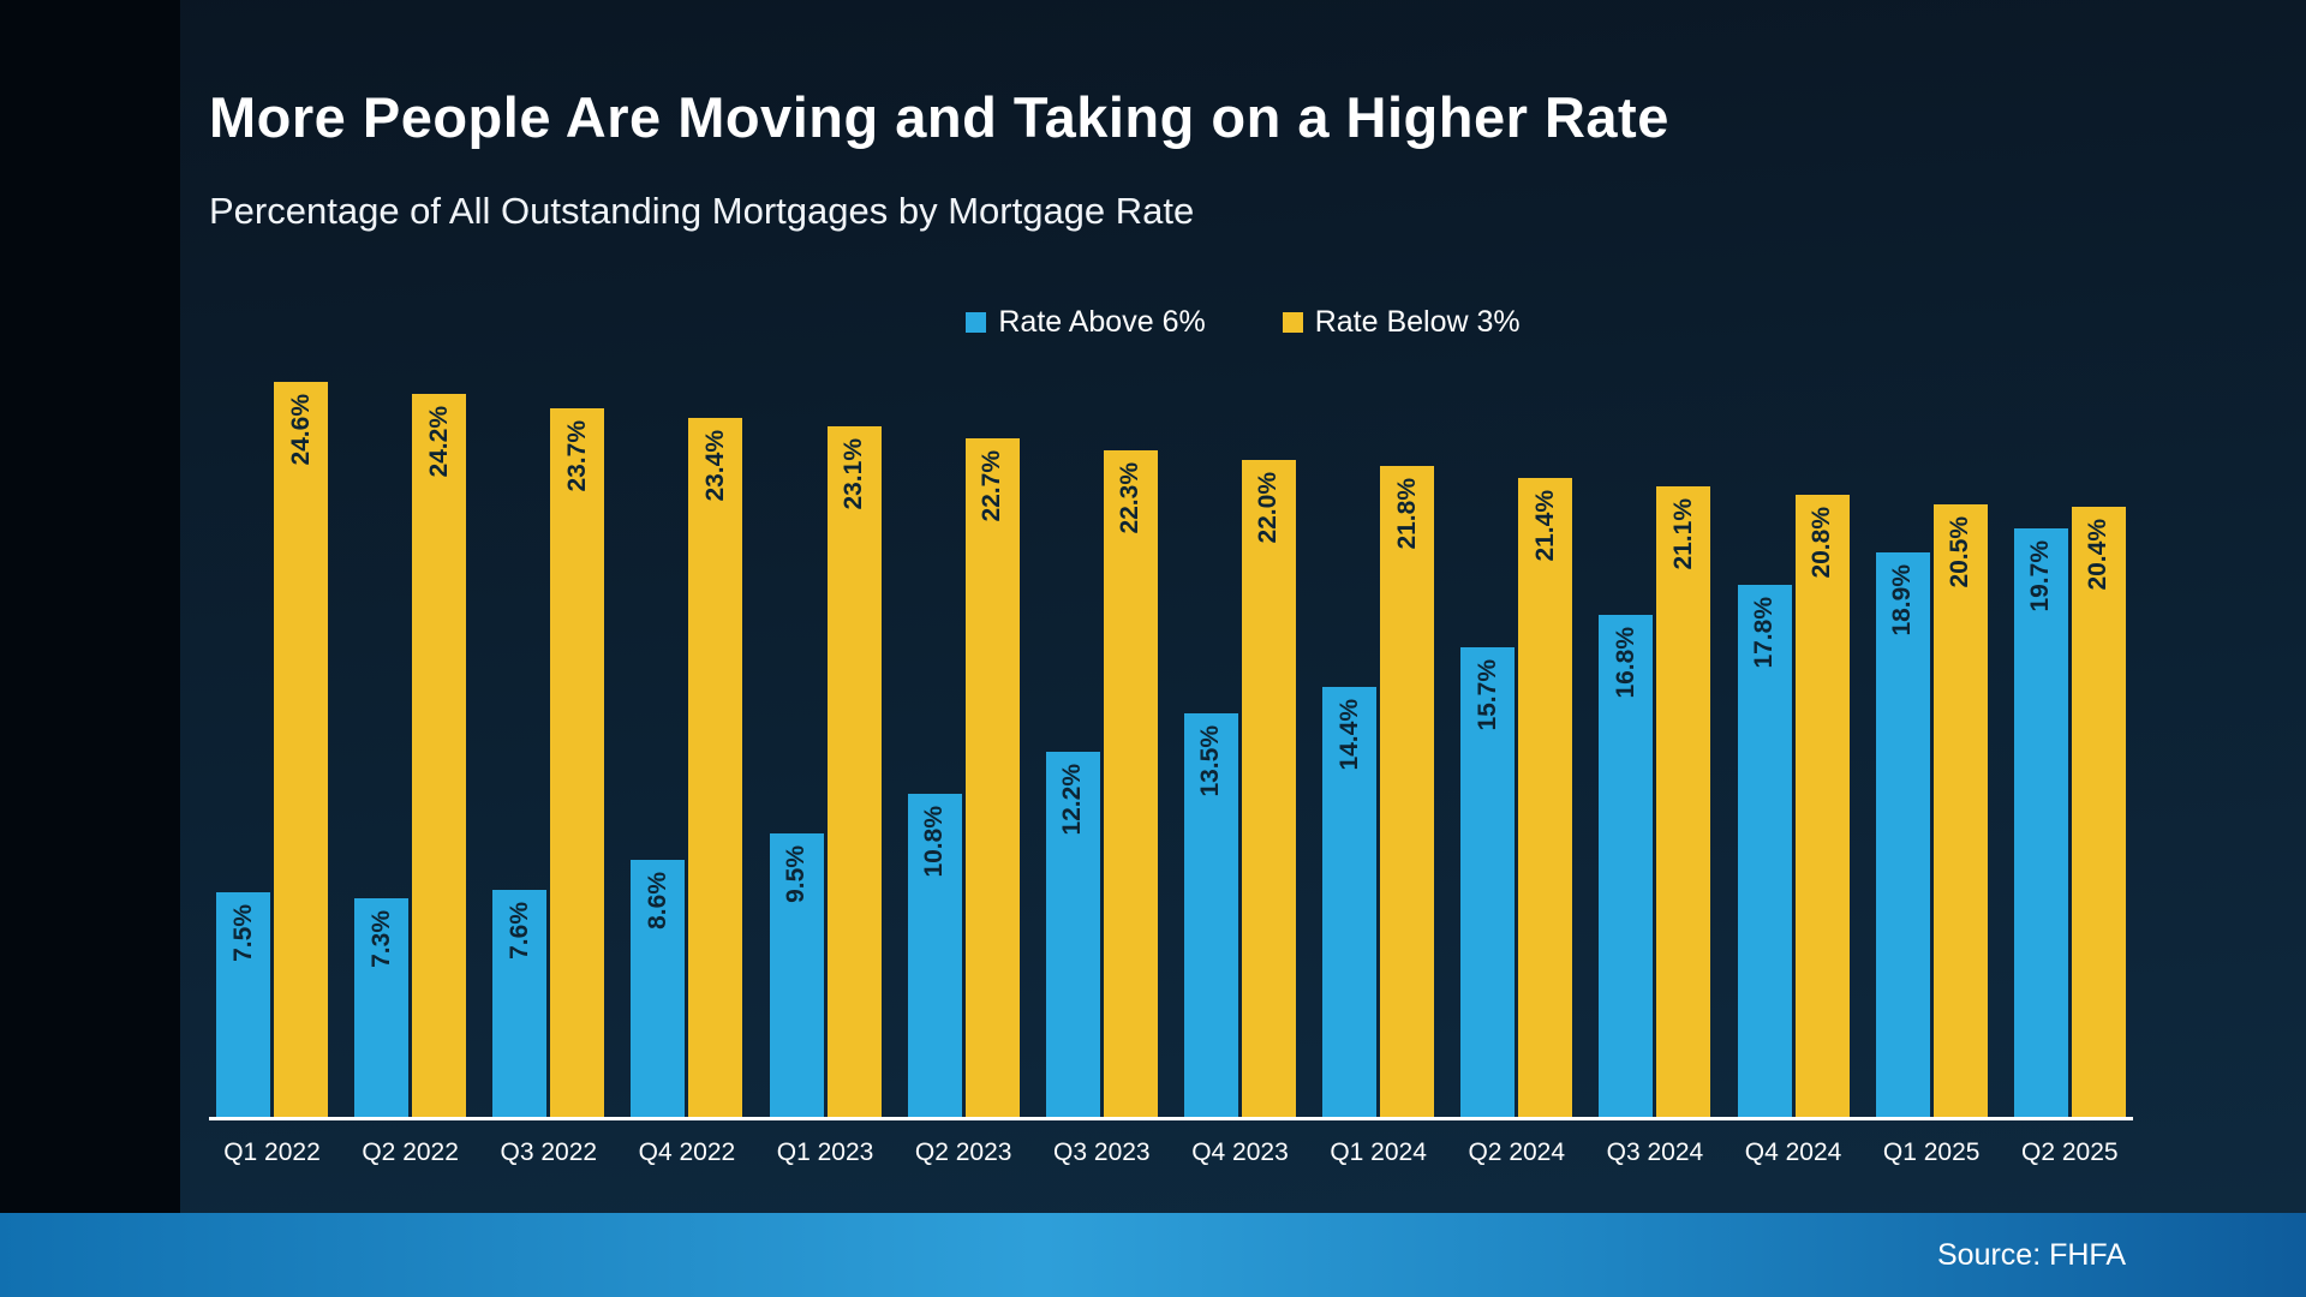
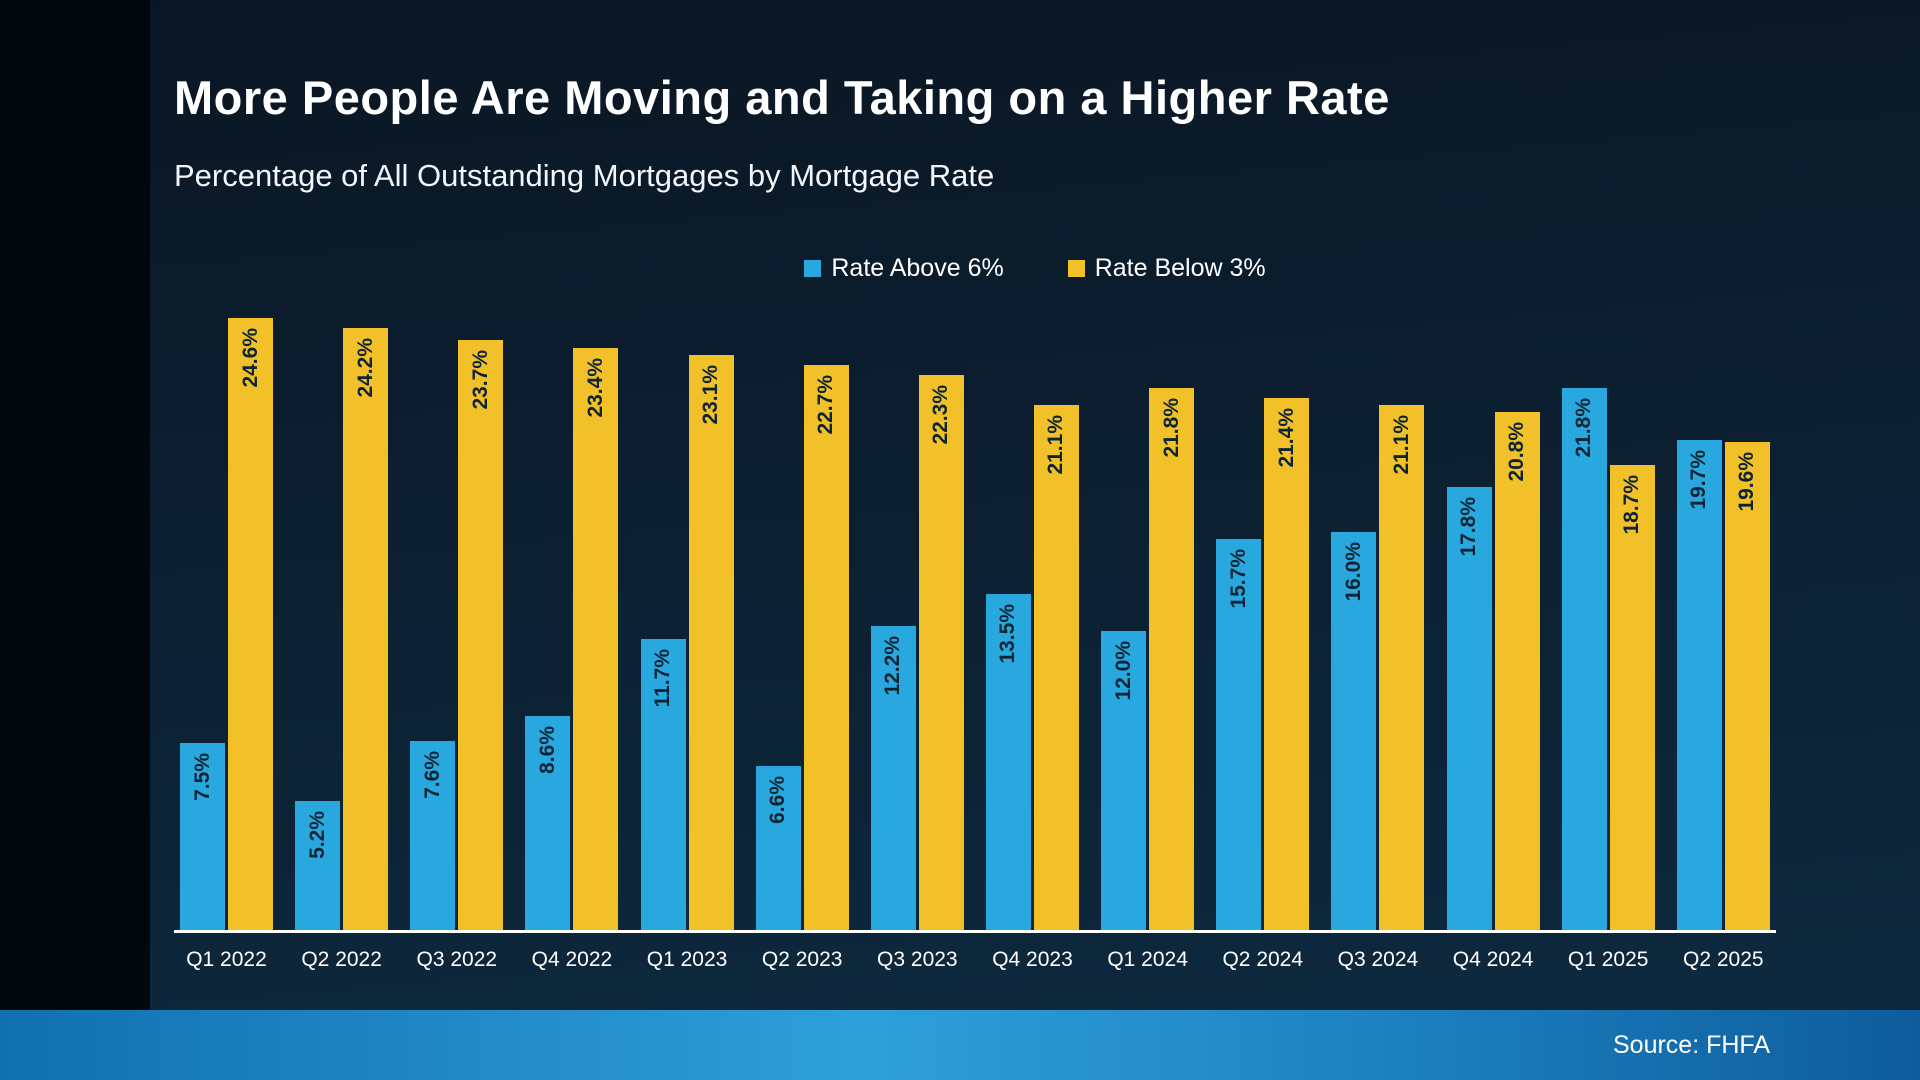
Rate Above 6%/Q2 2022: 7.3% -> 5.2%
Rate Above 6%/Q1 2023: 9.5% -> 11.7%
Rate Above 6%/Q2 2023: 10.8% -> 6.6%
Rate Below 3%/Q4 2023: 22.0% -> 21.1%
Rate Above 6%/Q1 2024: 14.4% -> 12.0%
Rate Above 6%/Q3 2024: 16.8% -> 16.0%
Rate Above 6%/Q1 2025: 18.9% -> 21.8%
Rate Below 3%/Q1 2025: 20.5% -> 18.7%
Rate Below 3%/Q2 2025: 20.4% -> 19.6%
